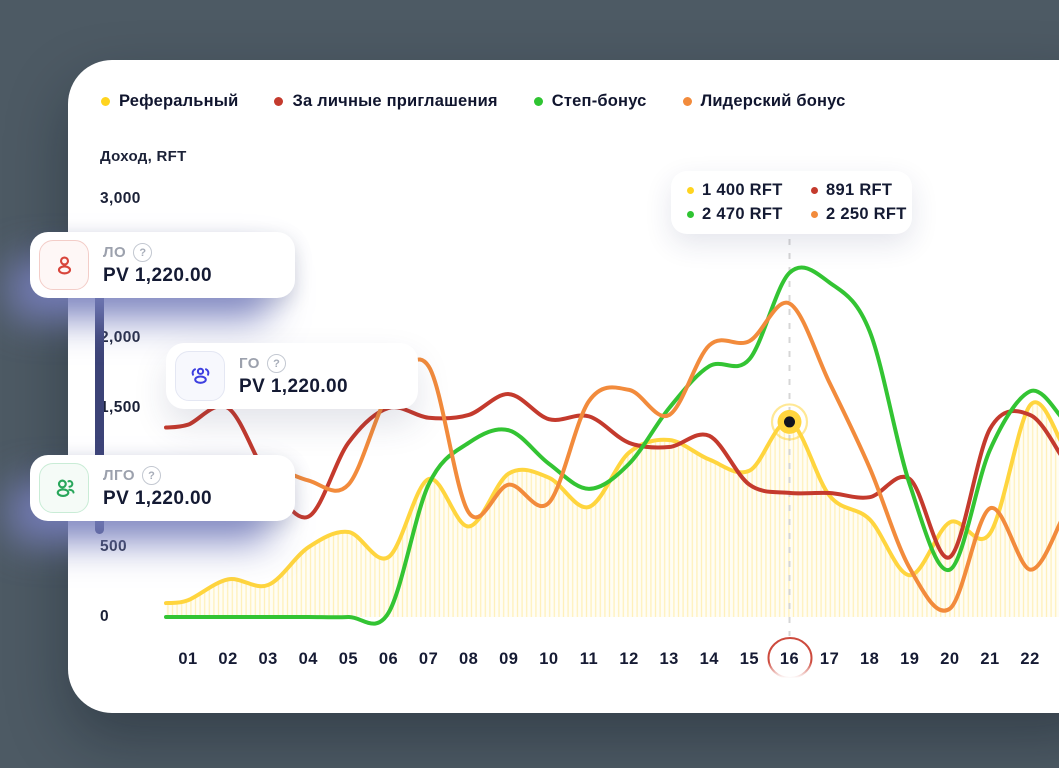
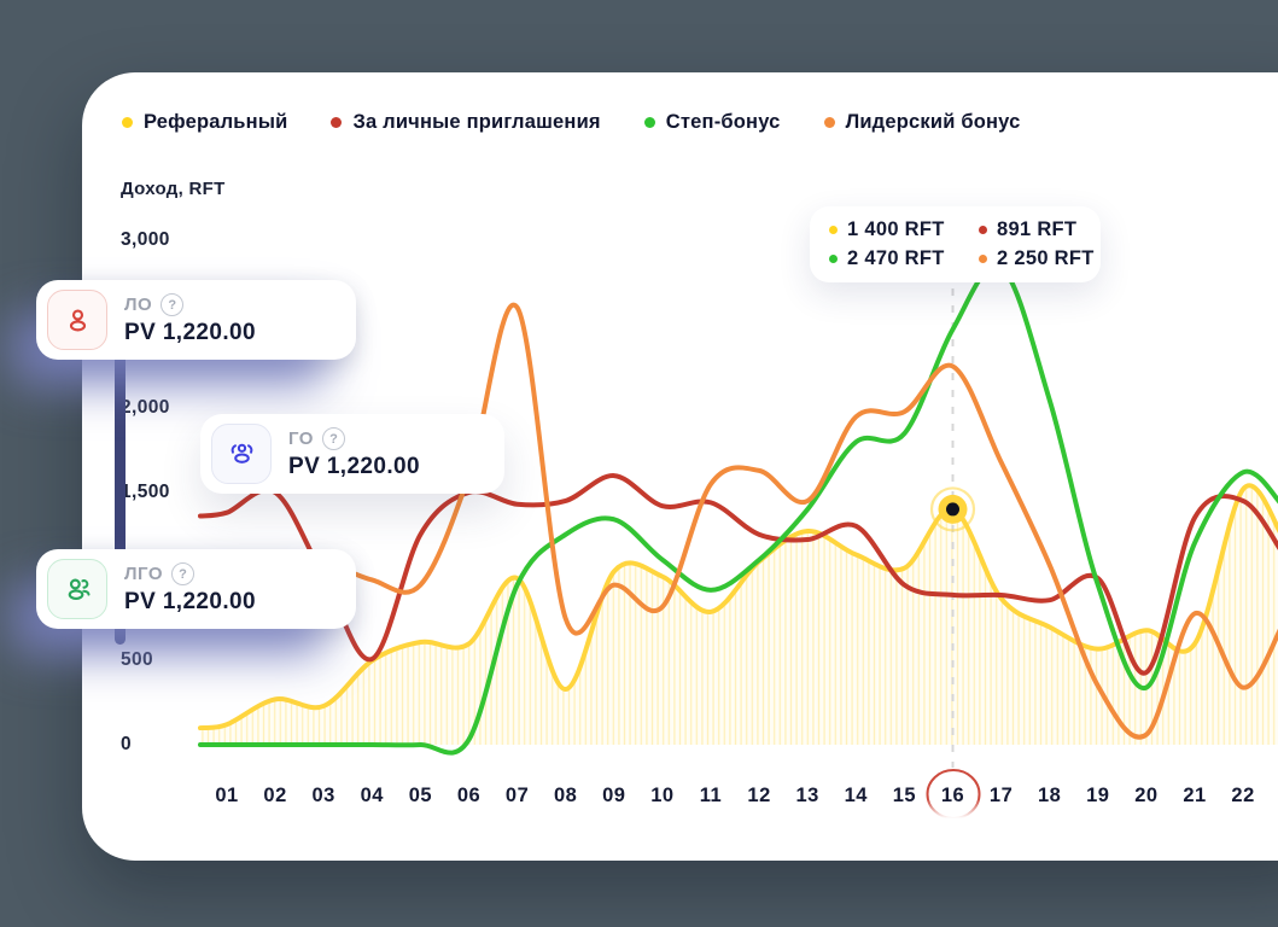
За личные приглашения/04: 720 -> 510
Реферальный/06: 430 -> 600
Лидерский бонус/07: 1800 -> 2600
Реферальный/08: 650 -> 330
Реферальный/12: 1180 -> 1090
Степ-бонус/13: 1500 -> 1400
Степ-бонус/17: 2400 -> 2840
Реферальный/19: 300 -> 570
